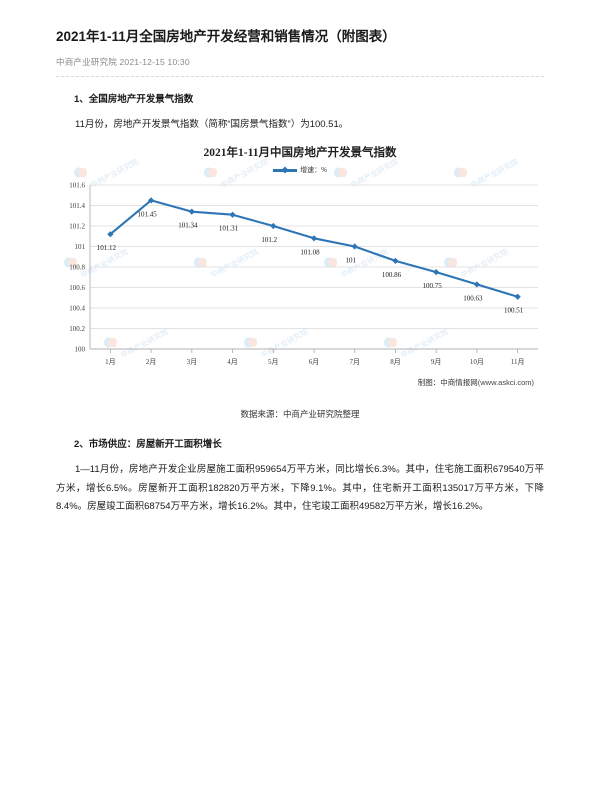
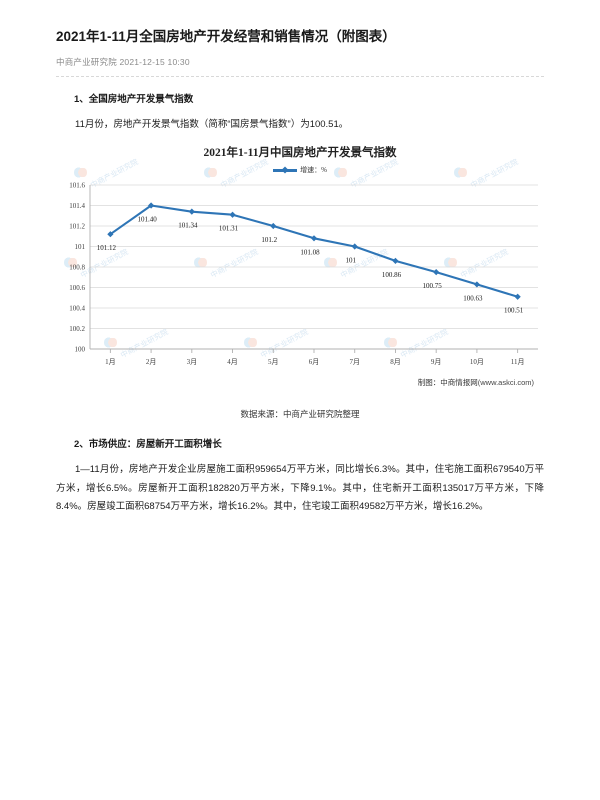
2月: 101.45 -> 101.40
